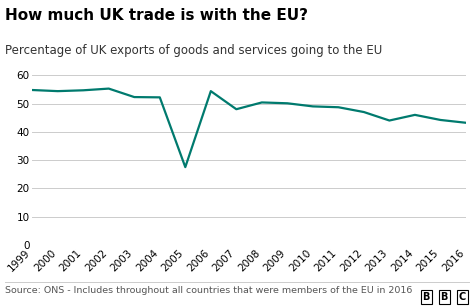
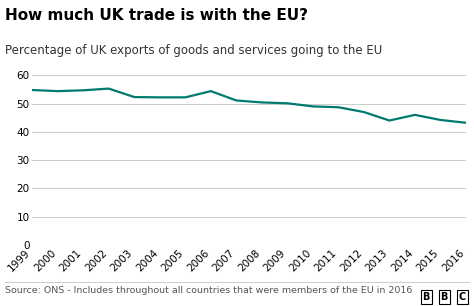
2005: 27.5 -> 52.2
2007: 48.0 -> 51.1
